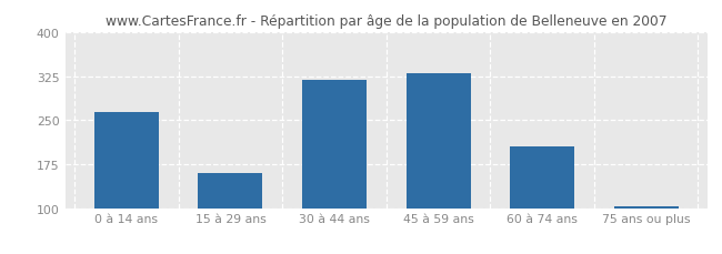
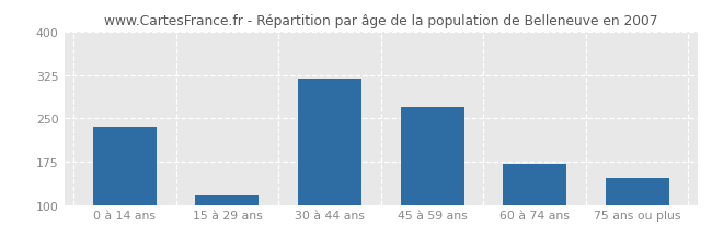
0 à 14 ans: 263 -> 236
15 à 29 ans: 160 -> 116
45 à 59 ans: 330 -> 270
60 à 74 ans: 205 -> 172
75 ans ou plus: 103 -> 146
